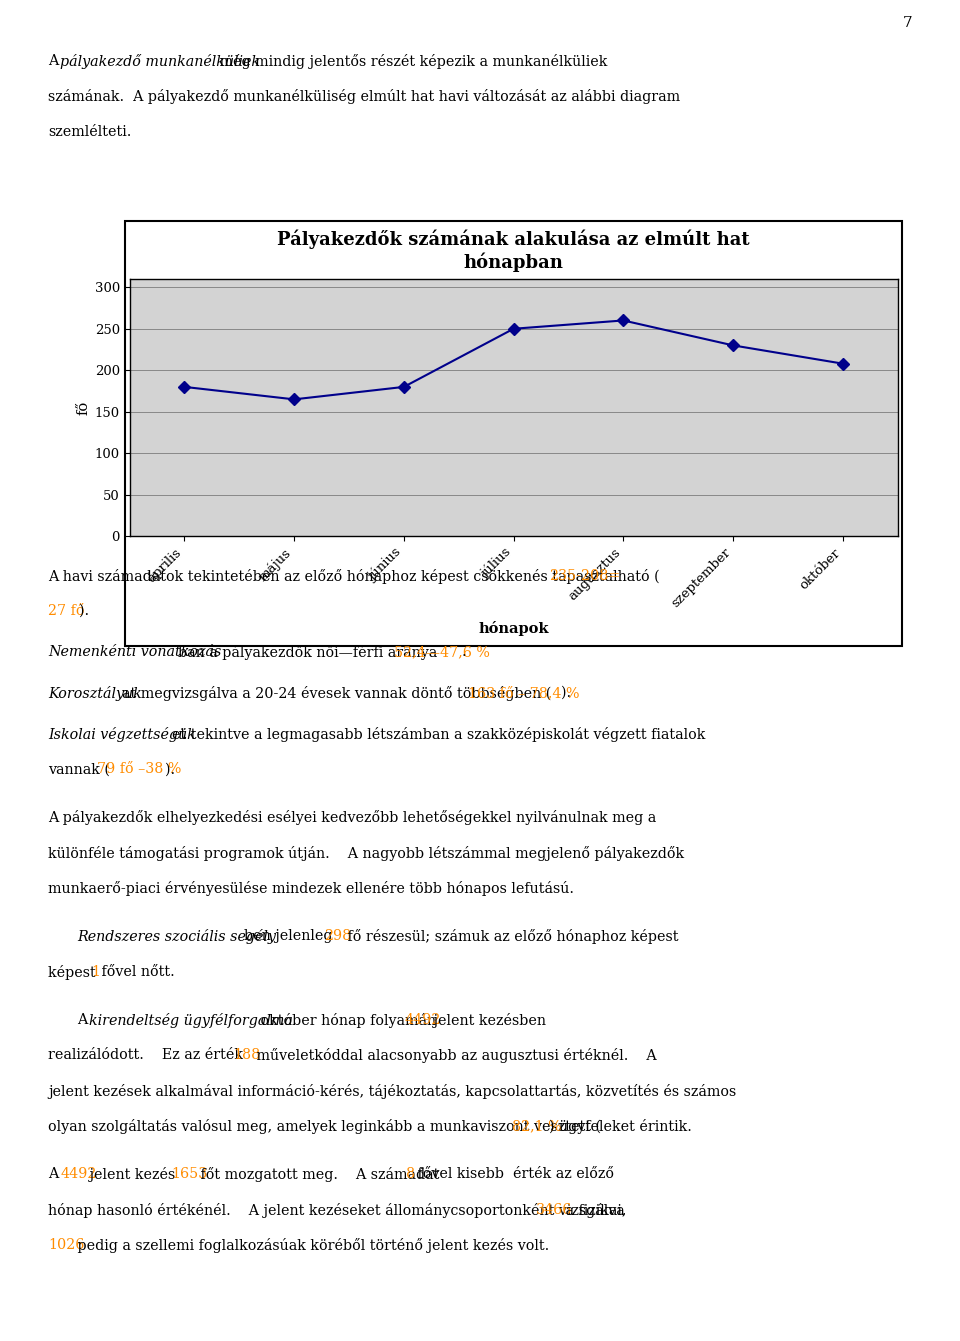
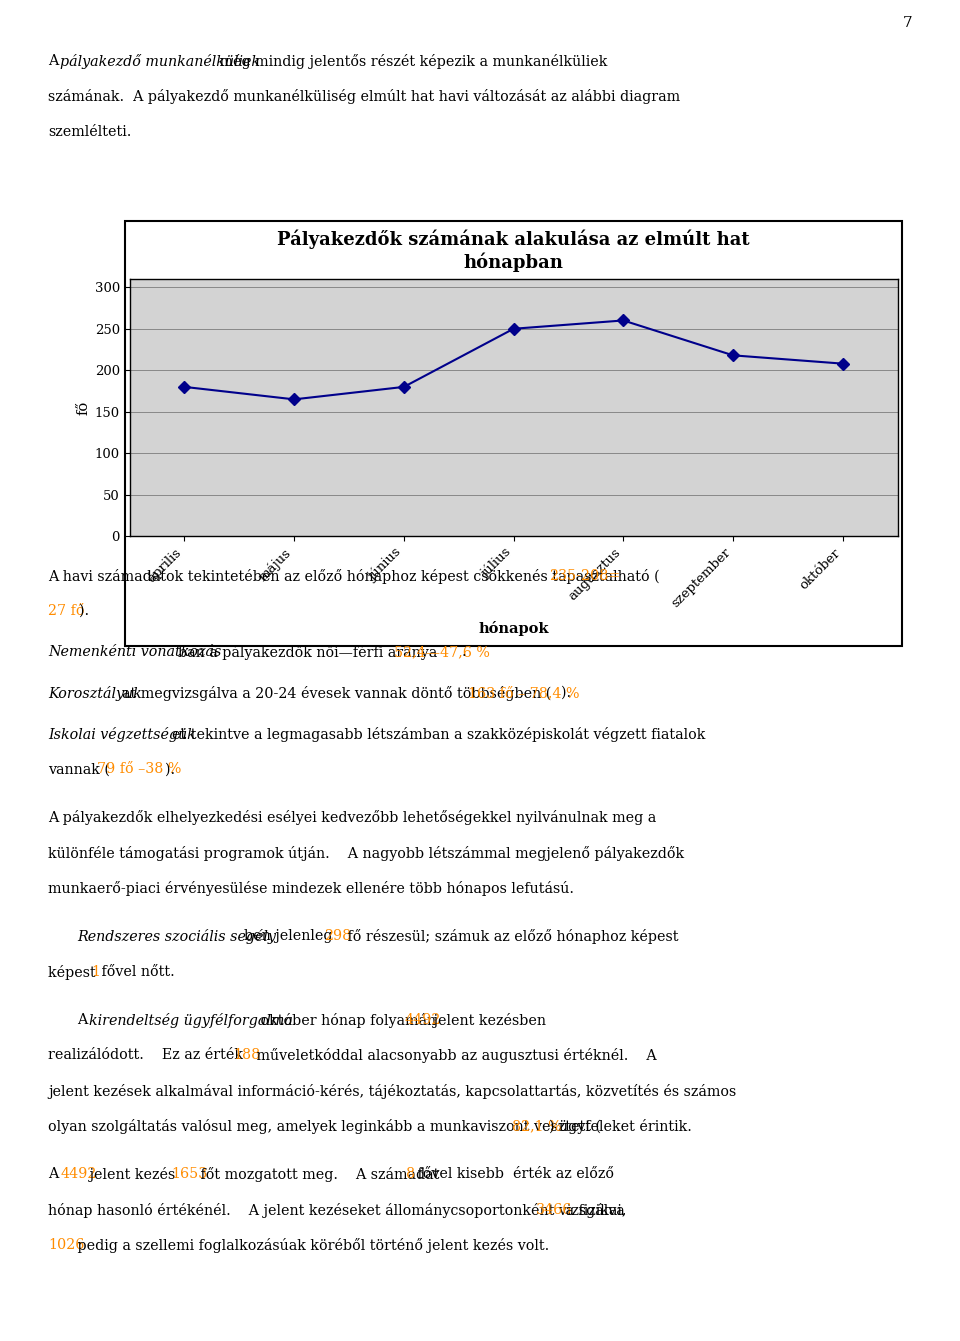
szeptember: 230 -> 218
